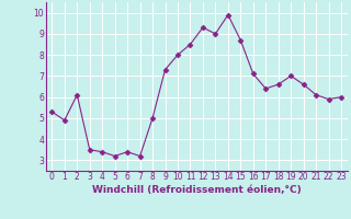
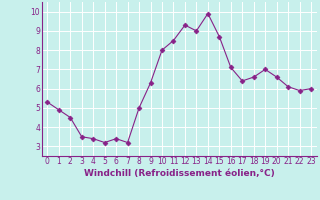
2: 6.1 -> 4.5
9: 7.3 -> 6.3
